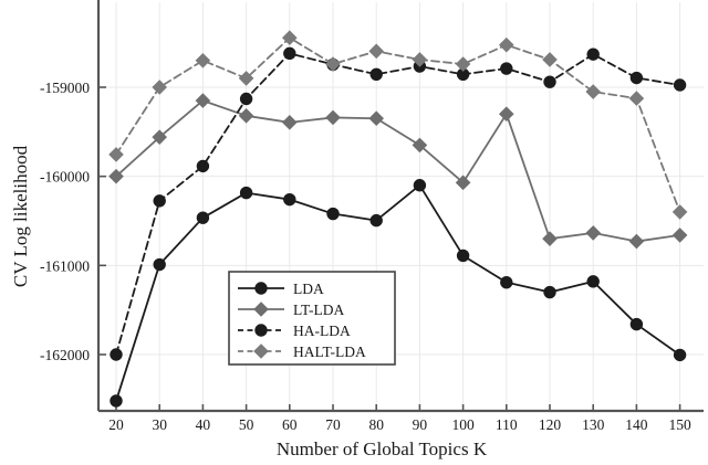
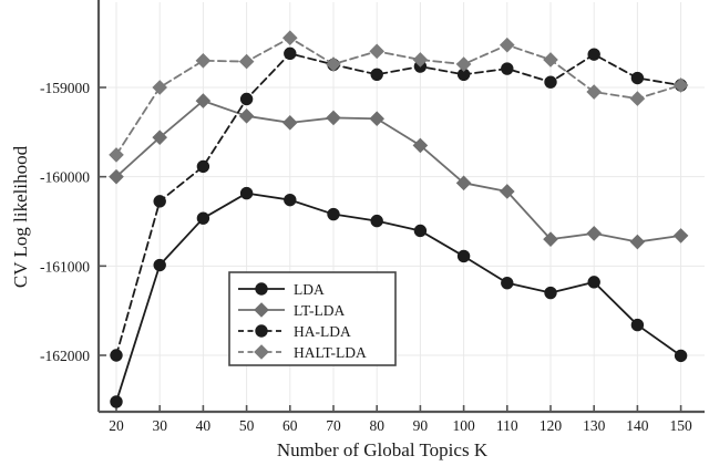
HALT-LDA/50: -158900 -> -158700
LDA/90: -160100 -> -160600
LT-LDA/110: -159300 -> -160200
HALT-LDA/150: -160400 -> -159000
